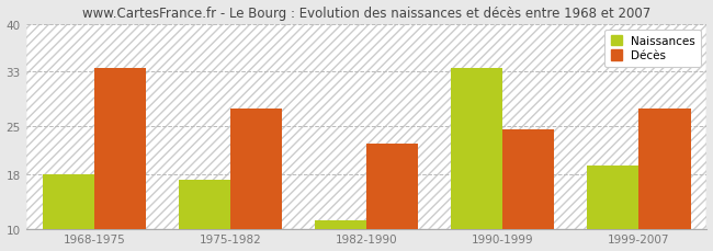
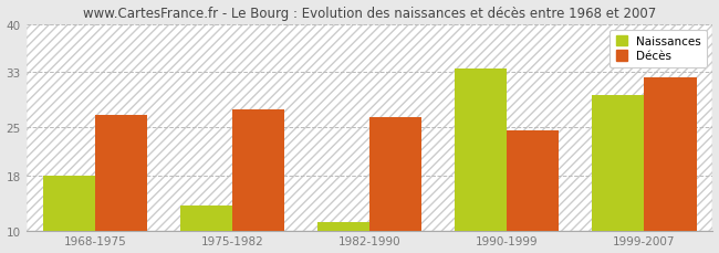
Décès/1968-1975: 33.5 -> 26.8
Naissances/1975-1982: 17.2 -> 13.6
Décès/1982-1990: 22.5 -> 26.4
Naissances/1999-2007: 19.2 -> 29.6
Décès/1999-2007: 27.5 -> 32.2
